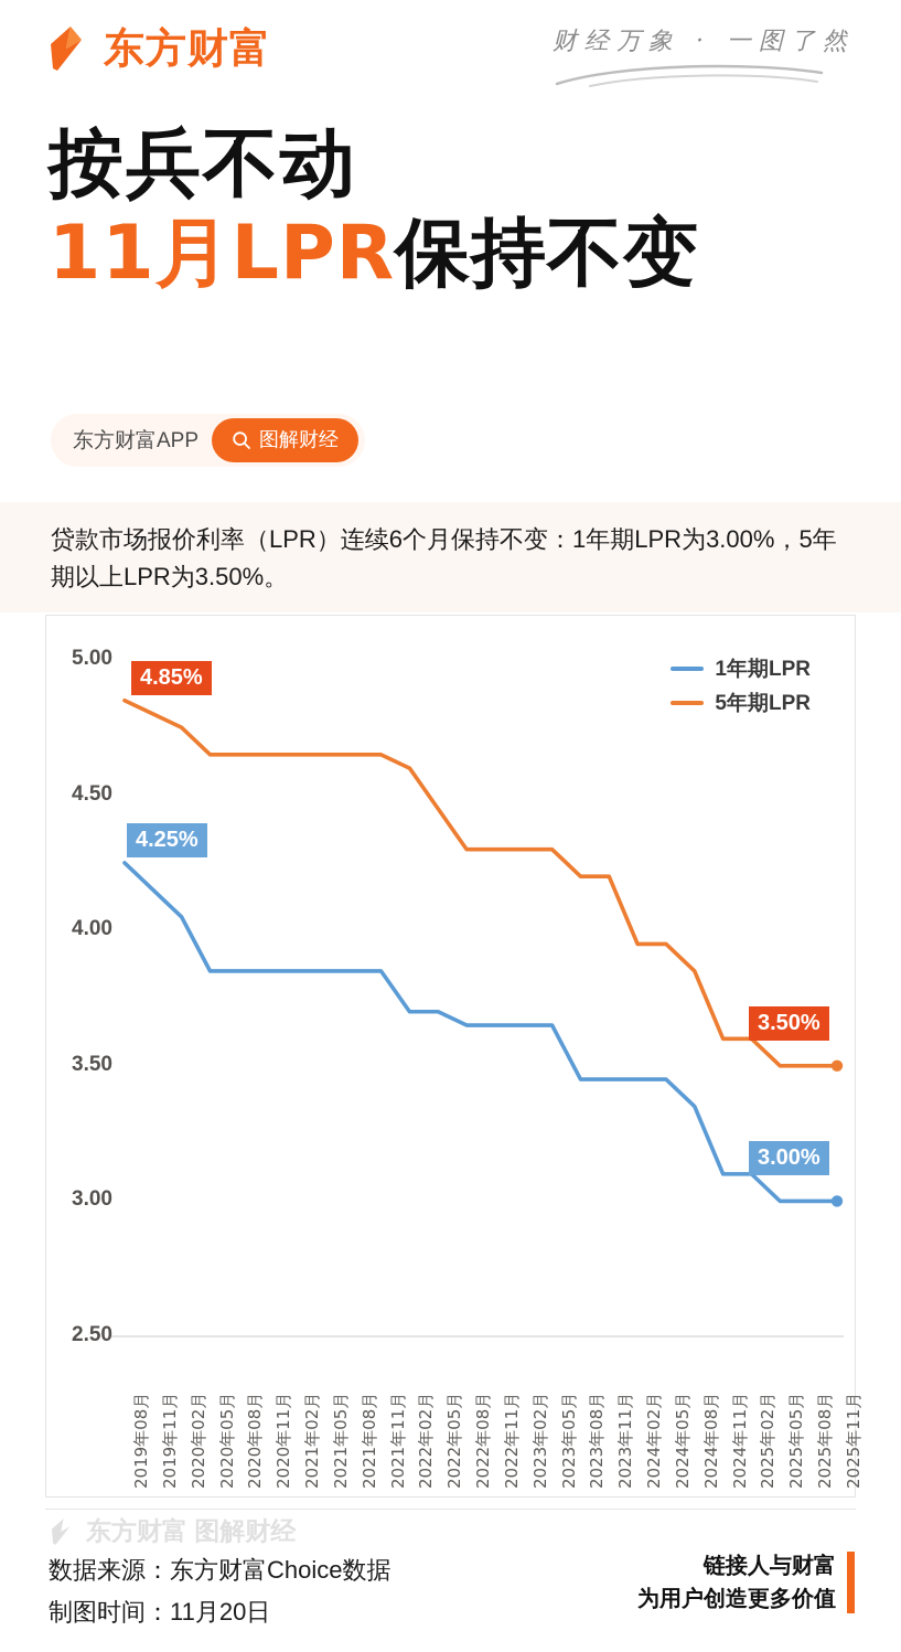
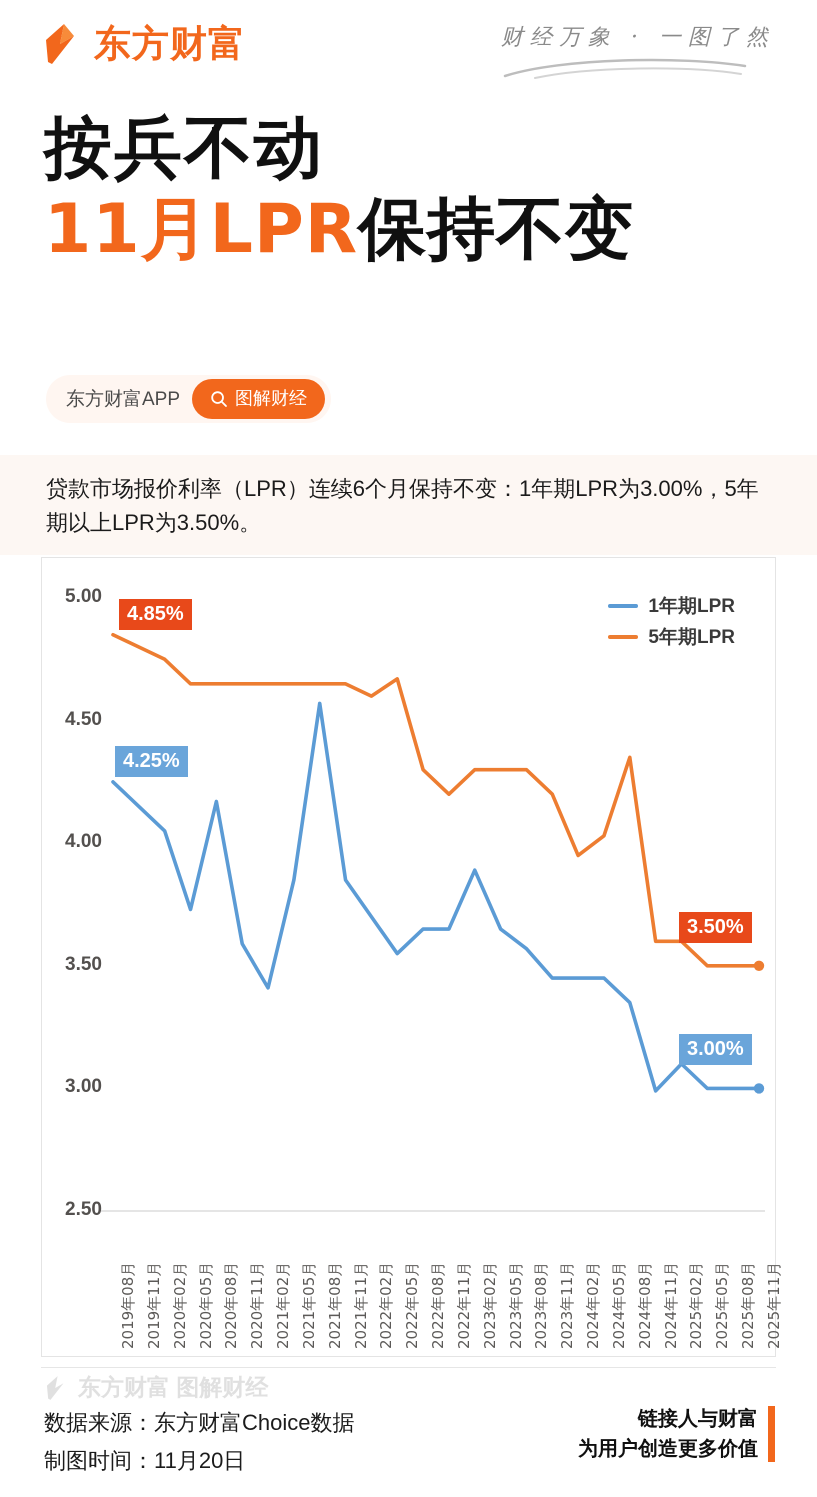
1年期LPR/2020年05月: 3.85 -> 3.73
1年期LPR/2020年08月: 3.85 -> 4.17
1年期LPR/2020年11月: 3.85 -> 3.59
1年期LPR/2021年02月: 3.85 -> 3.41
1年期LPR/2021年08月: 3.85 -> 4.57
1年期LPR/2022年05月: 3.70 -> 3.55
5年期LPR/2022年05月: 4.45 -> 4.67
5年期LPR/2022年11月: 4.30 -> 4.20
1年期LPR/2023年02月: 3.65 -> 3.89
1年期LPR/2023年08月: 3.45 -> 3.57
5年期LPR/2023年08月: 4.20 -> 4.30
5年期LPR/2024年05月: 3.95 -> 4.03
5年期LPR/2024年08月: 3.85 -> 4.35
1年期LPR/2024年11月: 3.10 -> 2.99
